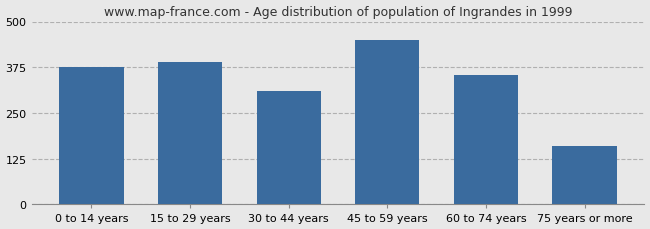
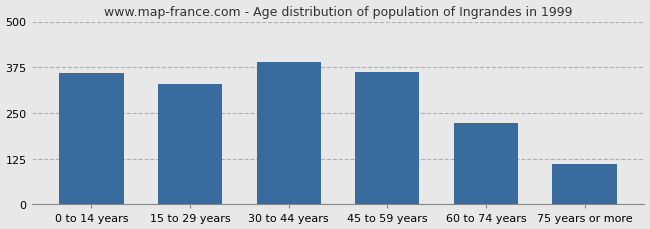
0 to 14 years: 375 -> 358
15 to 29 years: 390 -> 330
30 to 44 years: 310 -> 390
45 to 59 years: 450 -> 362
60 to 74 years: 355 -> 222
75 years or more: 160 -> 110
